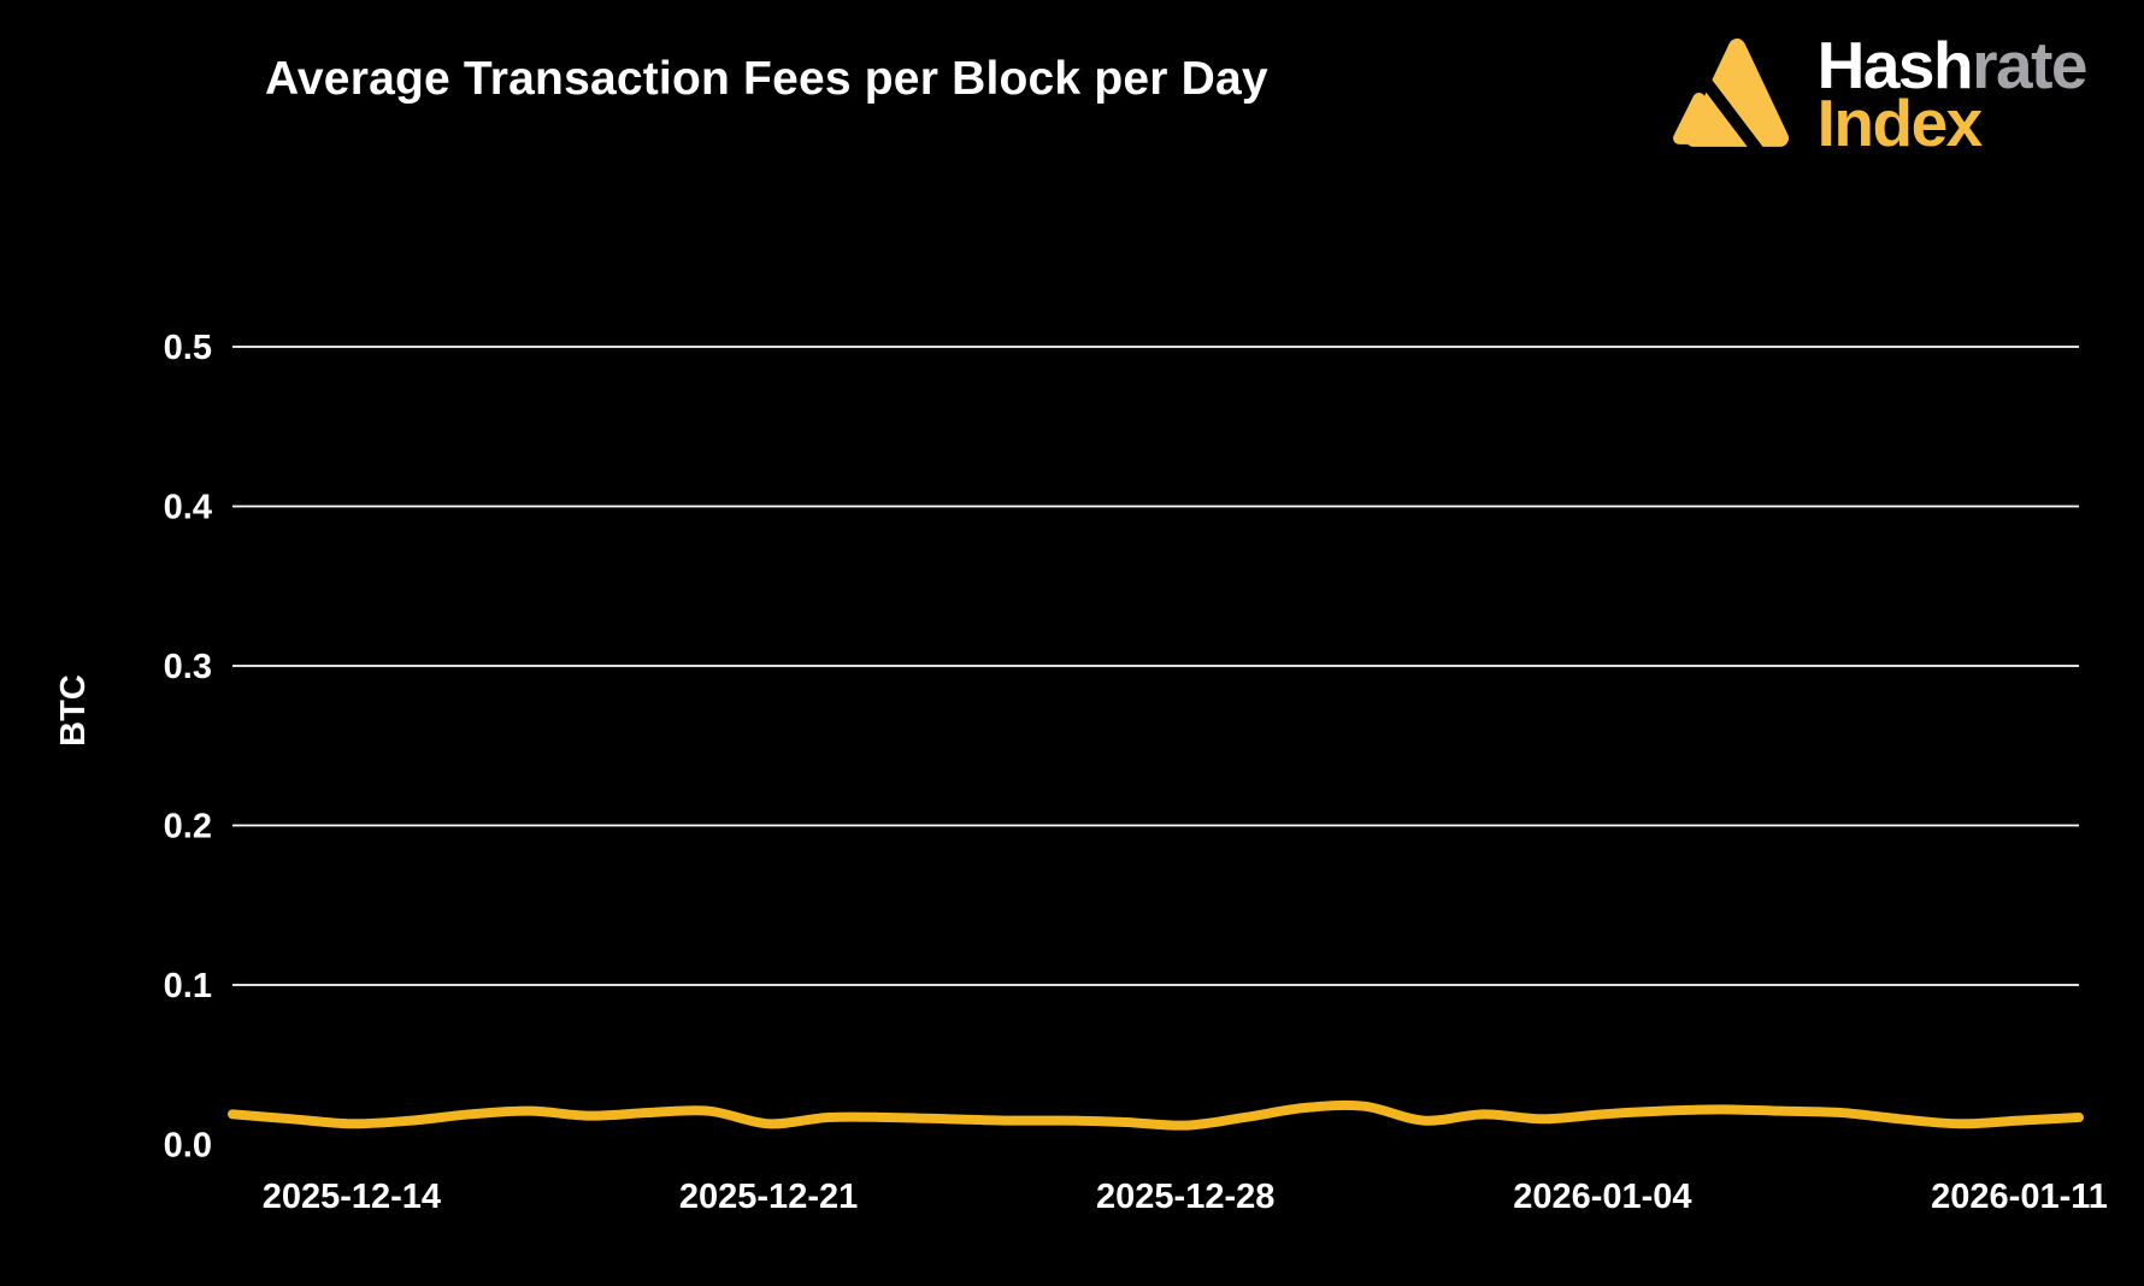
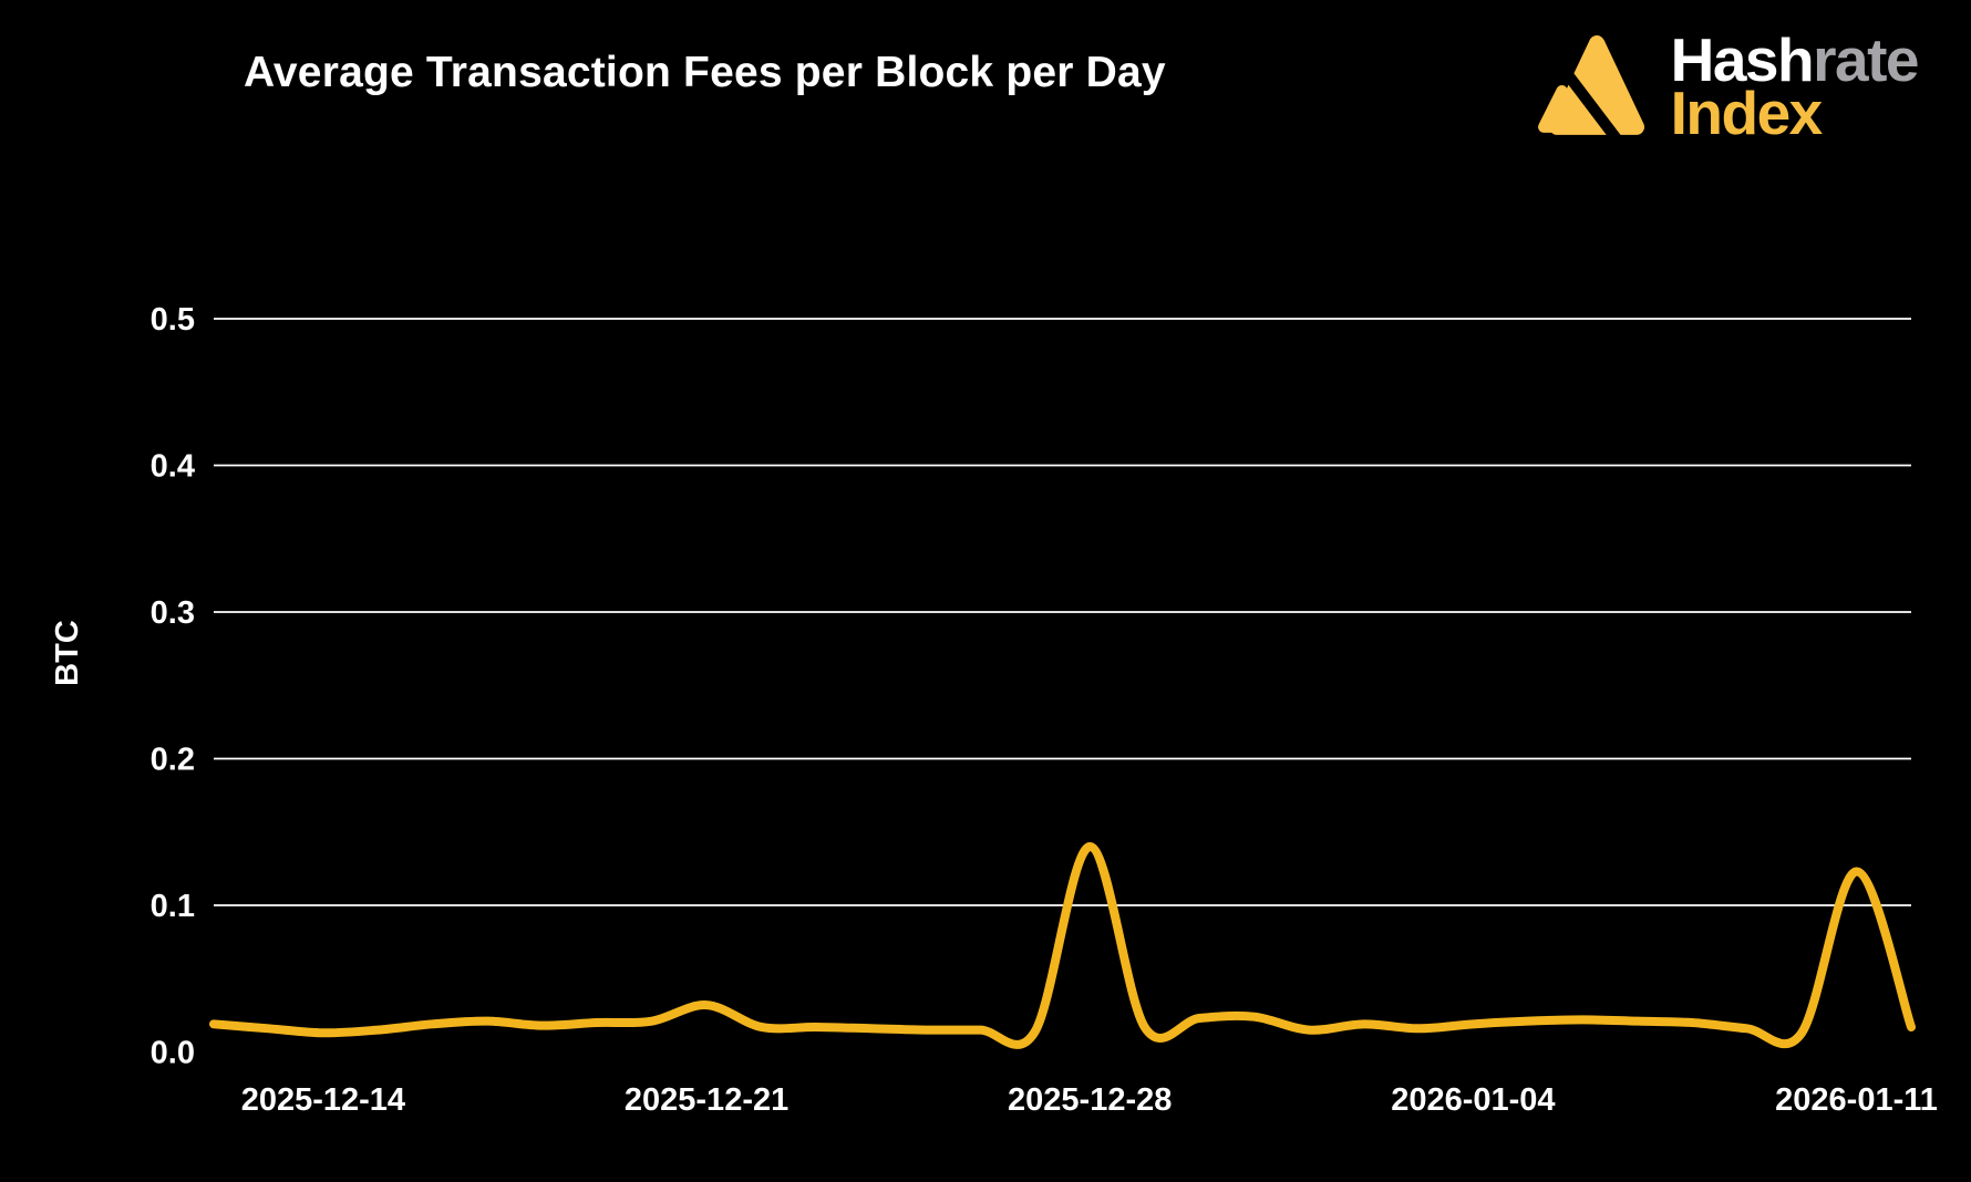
2025-12-21: 0.013 -> 0.032
2025-12-28: 0.012 -> 0.140
2026-01-11: 0.015 -> 0.123
